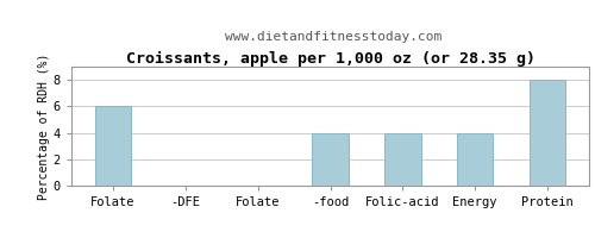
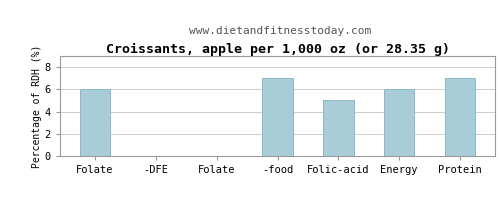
-food: 4 -> 7
Folic-acid: 4 -> 5
Energy: 4 -> 6
Protein: 8 -> 7
